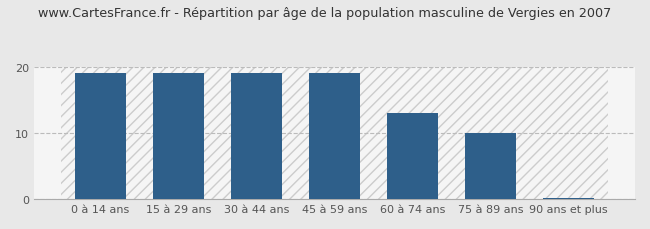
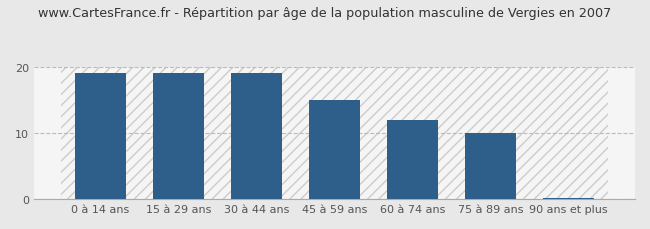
45 à 59 ans: 19.0 -> 15.0
60 à 74 ans: 13.0 -> 12.0
